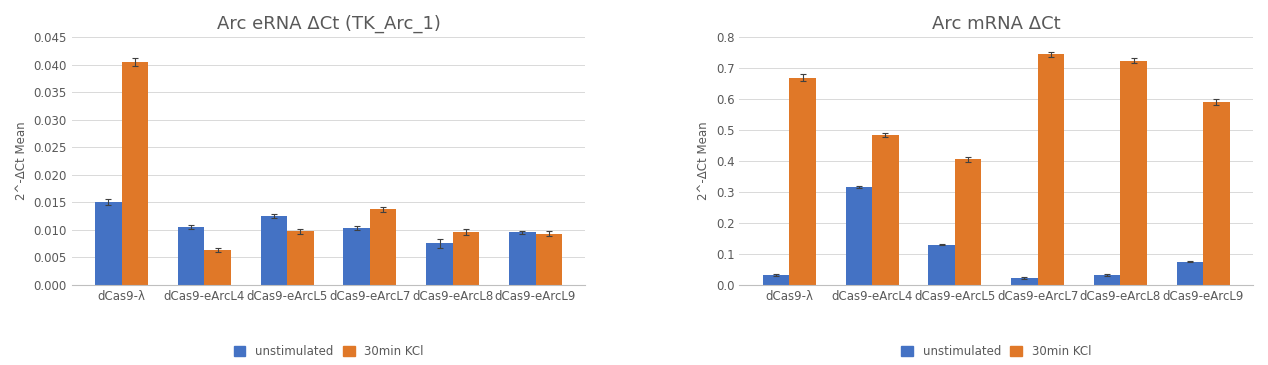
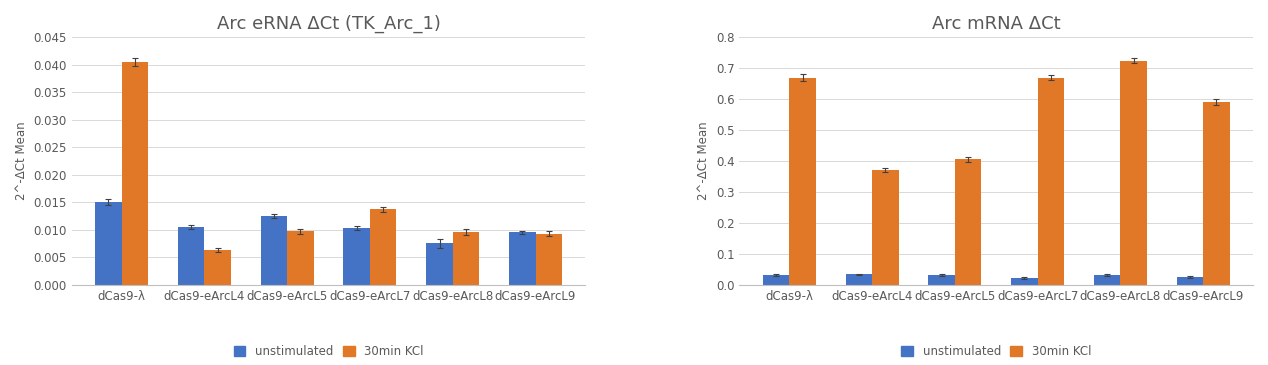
Arc mRNA ΔCt/unstimulated/dCas9-eArcL4: 0.315 -> 0.033
Arc mRNA ΔCt/30min KCl/dCas9-eArcL4: 0.485 -> 0.370
Arc mRNA ΔCt/unstimulated/dCas9-eArcL5: 0.130 -> 0.030
Arc mRNA ΔCt/30min KCl/dCas9-eArcL7: 0.745 -> 0.670
Arc mRNA ΔCt/unstimulated/dCas9-eArcL9: 0.075 -> 0.025
